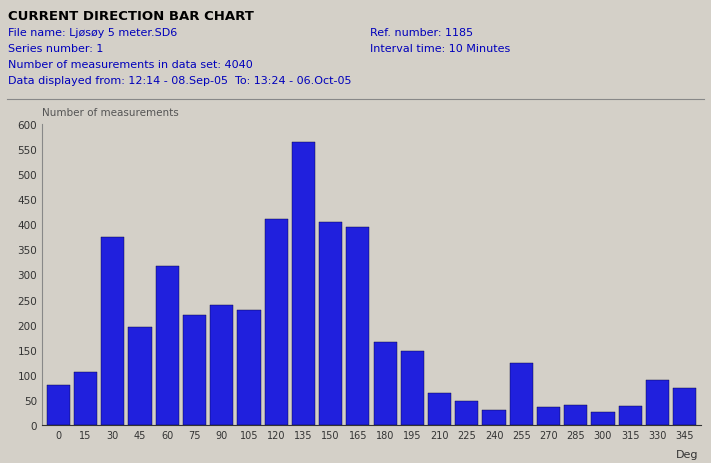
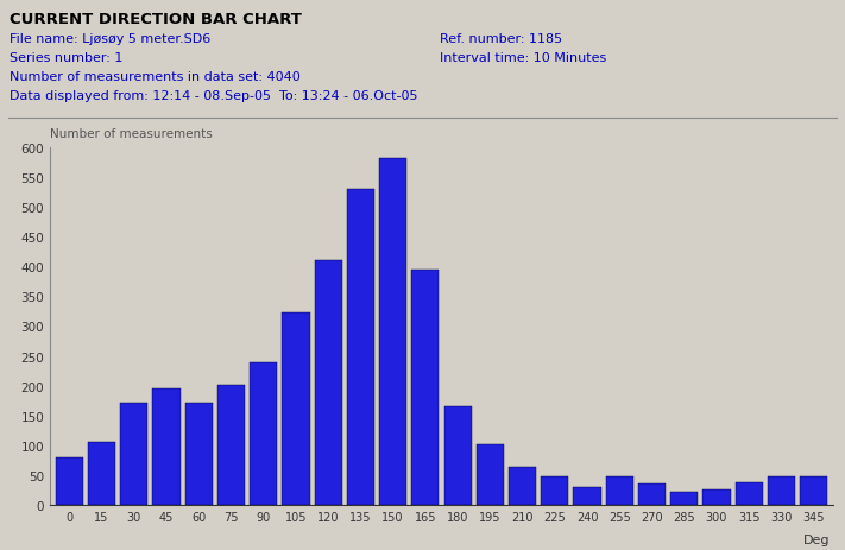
30: 374 -> 172
60: 316 -> 172
75: 220 -> 202
105: 230 -> 323
135: 564 -> 530
150: 404 -> 583
195: 148 -> 102
255: 124 -> 47
285: 40 -> 22
330: 90 -> 47
345: 74 -> 47
